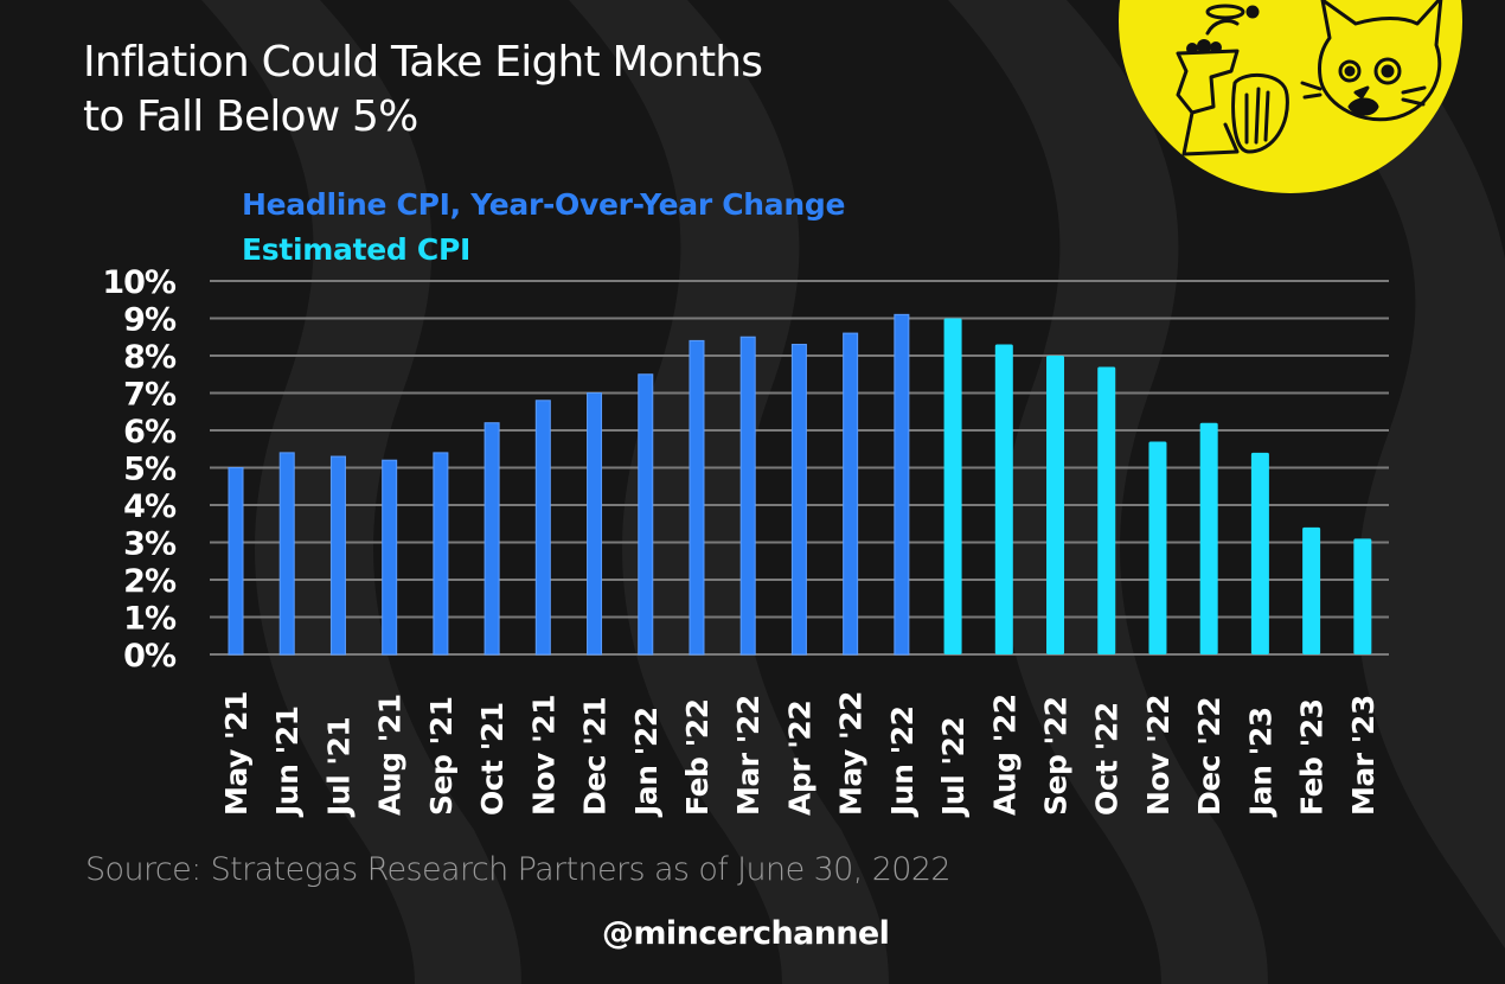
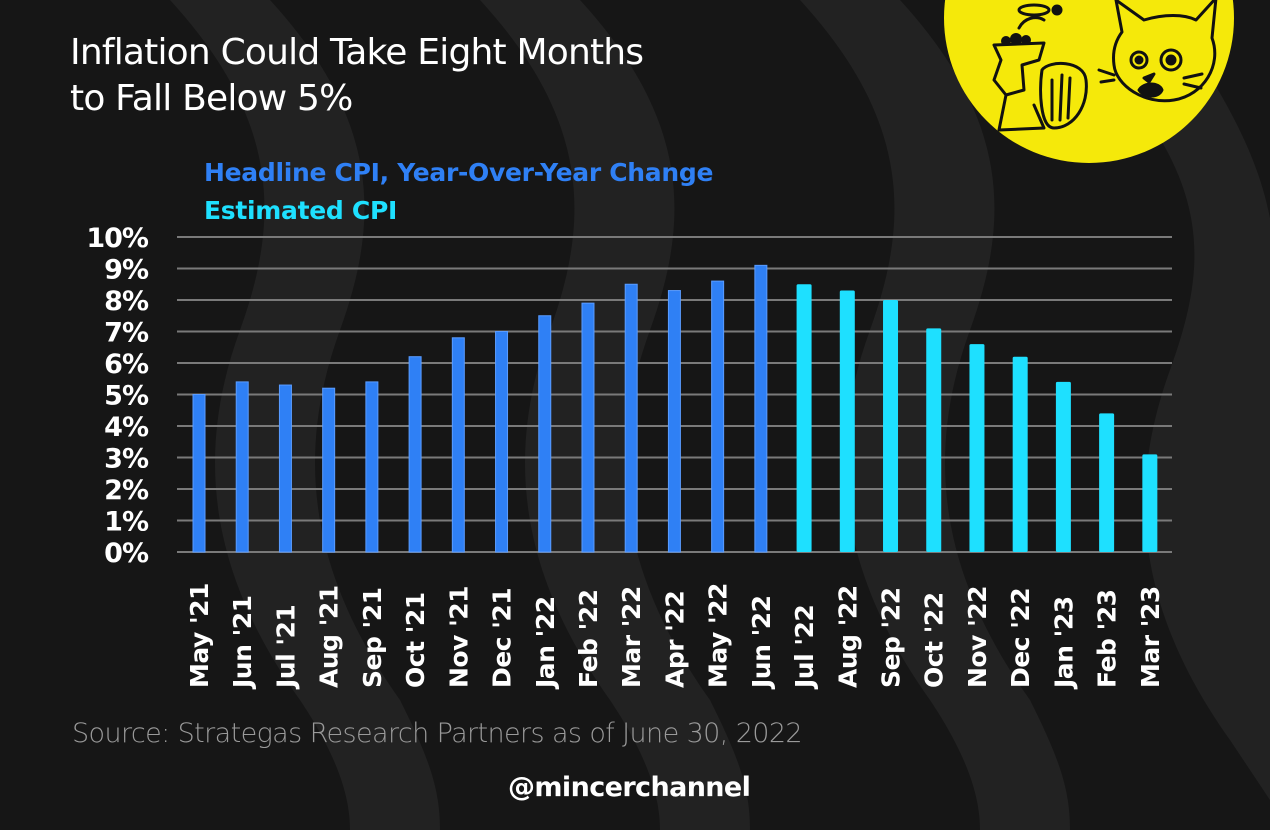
Headline CPI, Year-Over-Year Change/Feb '22: 8.4% -> 7.9%
Estimated CPI/Jul '22: 9.0% -> 8.5%
Estimated CPI/Oct '22: 7.7% -> 7.1%
Estimated CPI/Nov '22: 5.7% -> 6.6%
Estimated CPI/Feb '23: 3.4% -> 4.4%
